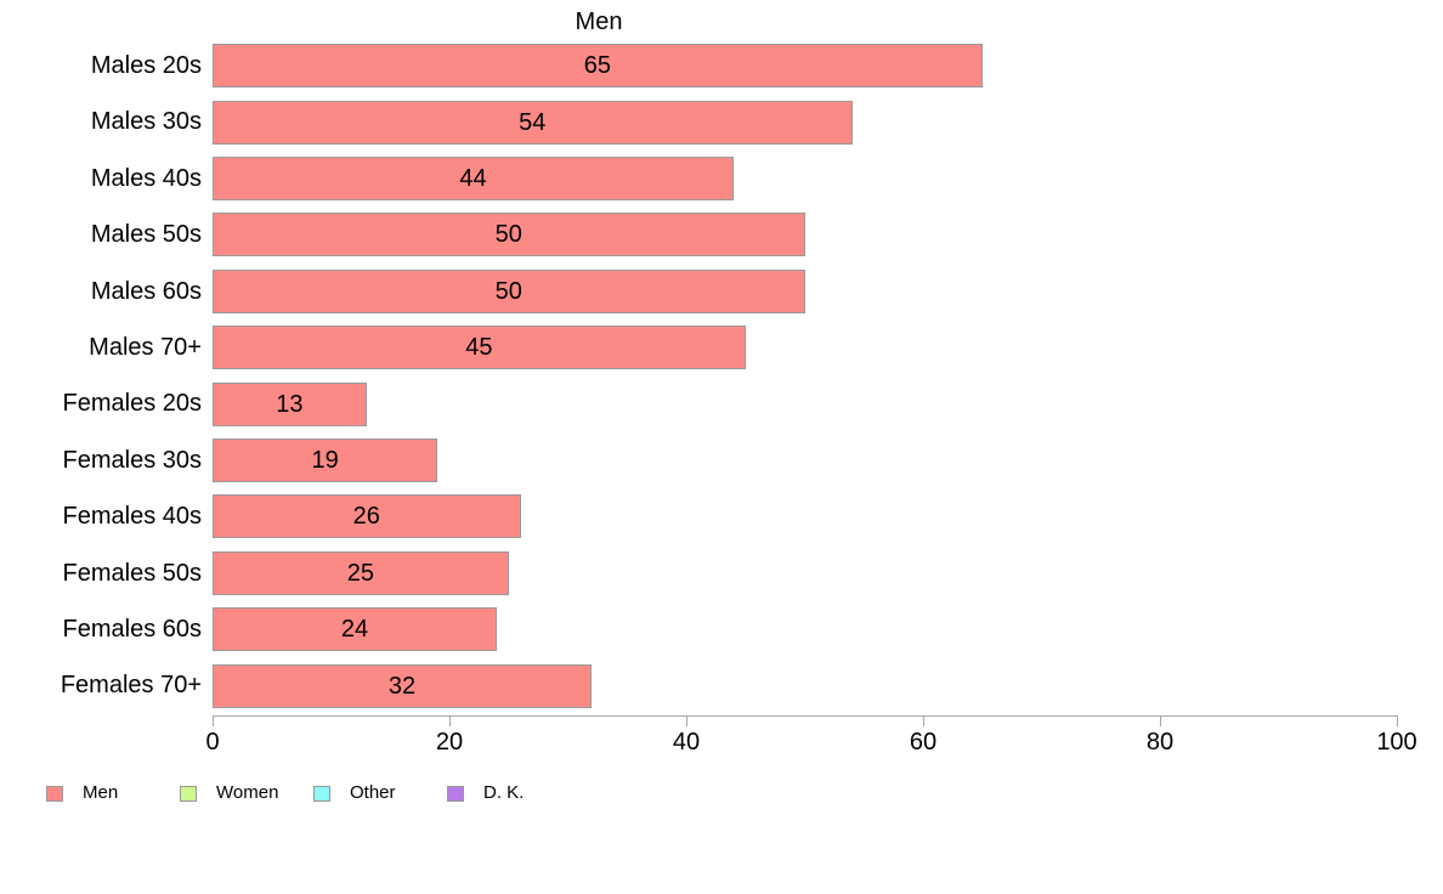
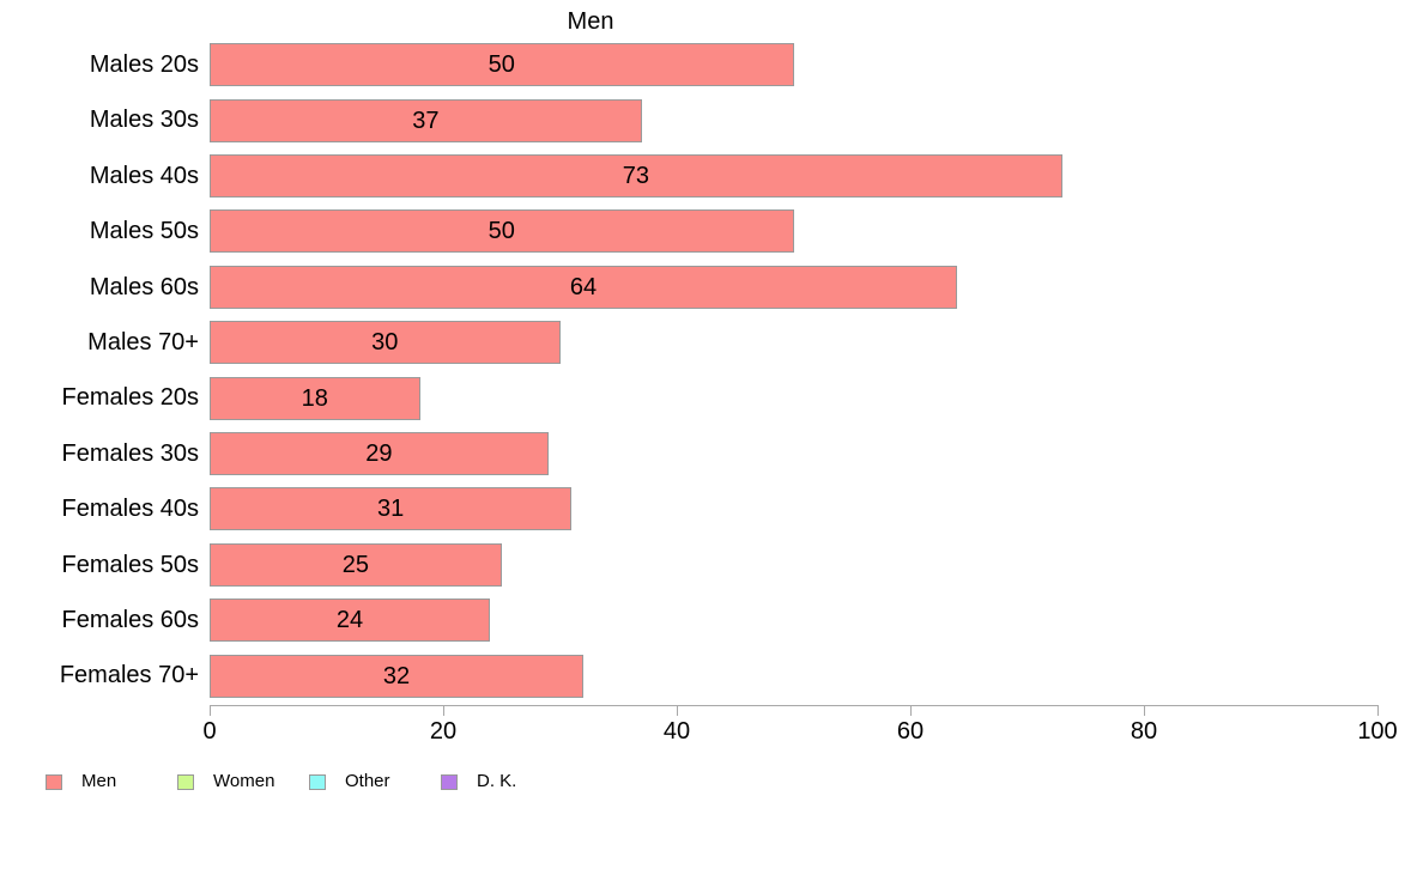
Males 20s: 65 -> 50
Males 30s: 54 -> 37
Males 40s: 44 -> 73
Males 60s: 50 -> 64
Males 70+: 45 -> 30
Females 20s: 13 -> 18
Females 30s: 19 -> 29
Females 40s: 26 -> 31
